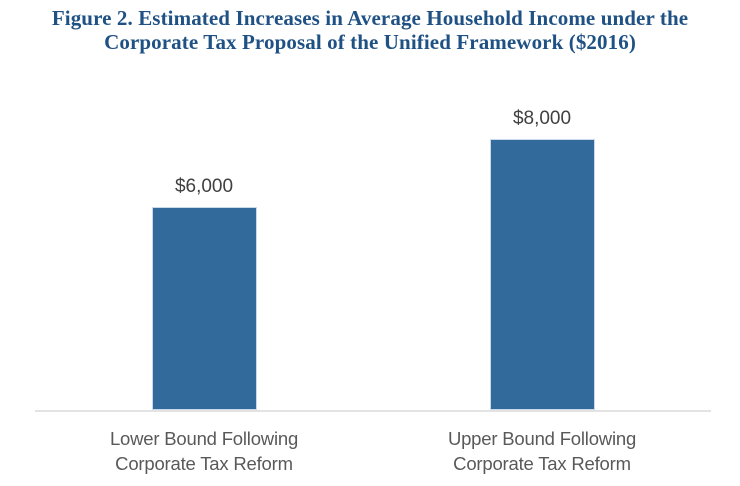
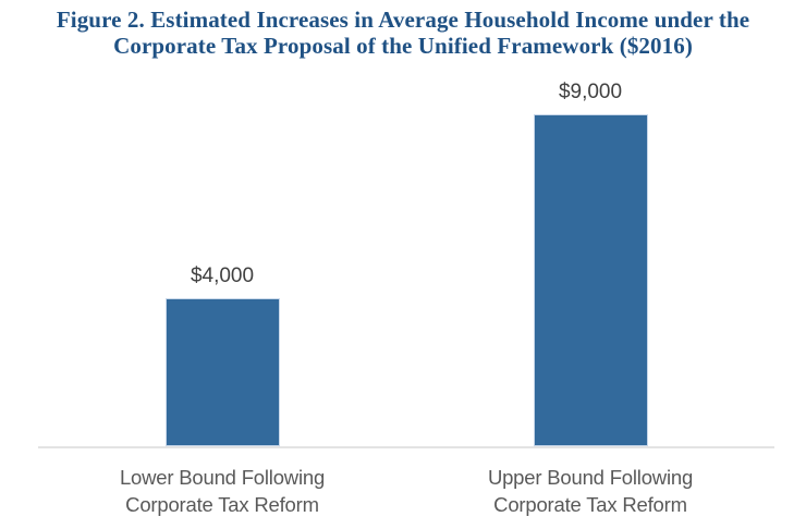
Lower Bound Following Corporate Tax Reform: $6,000 -> $4,000
Upper Bound Following Corporate Tax Reform: $8,000 -> $9,000
